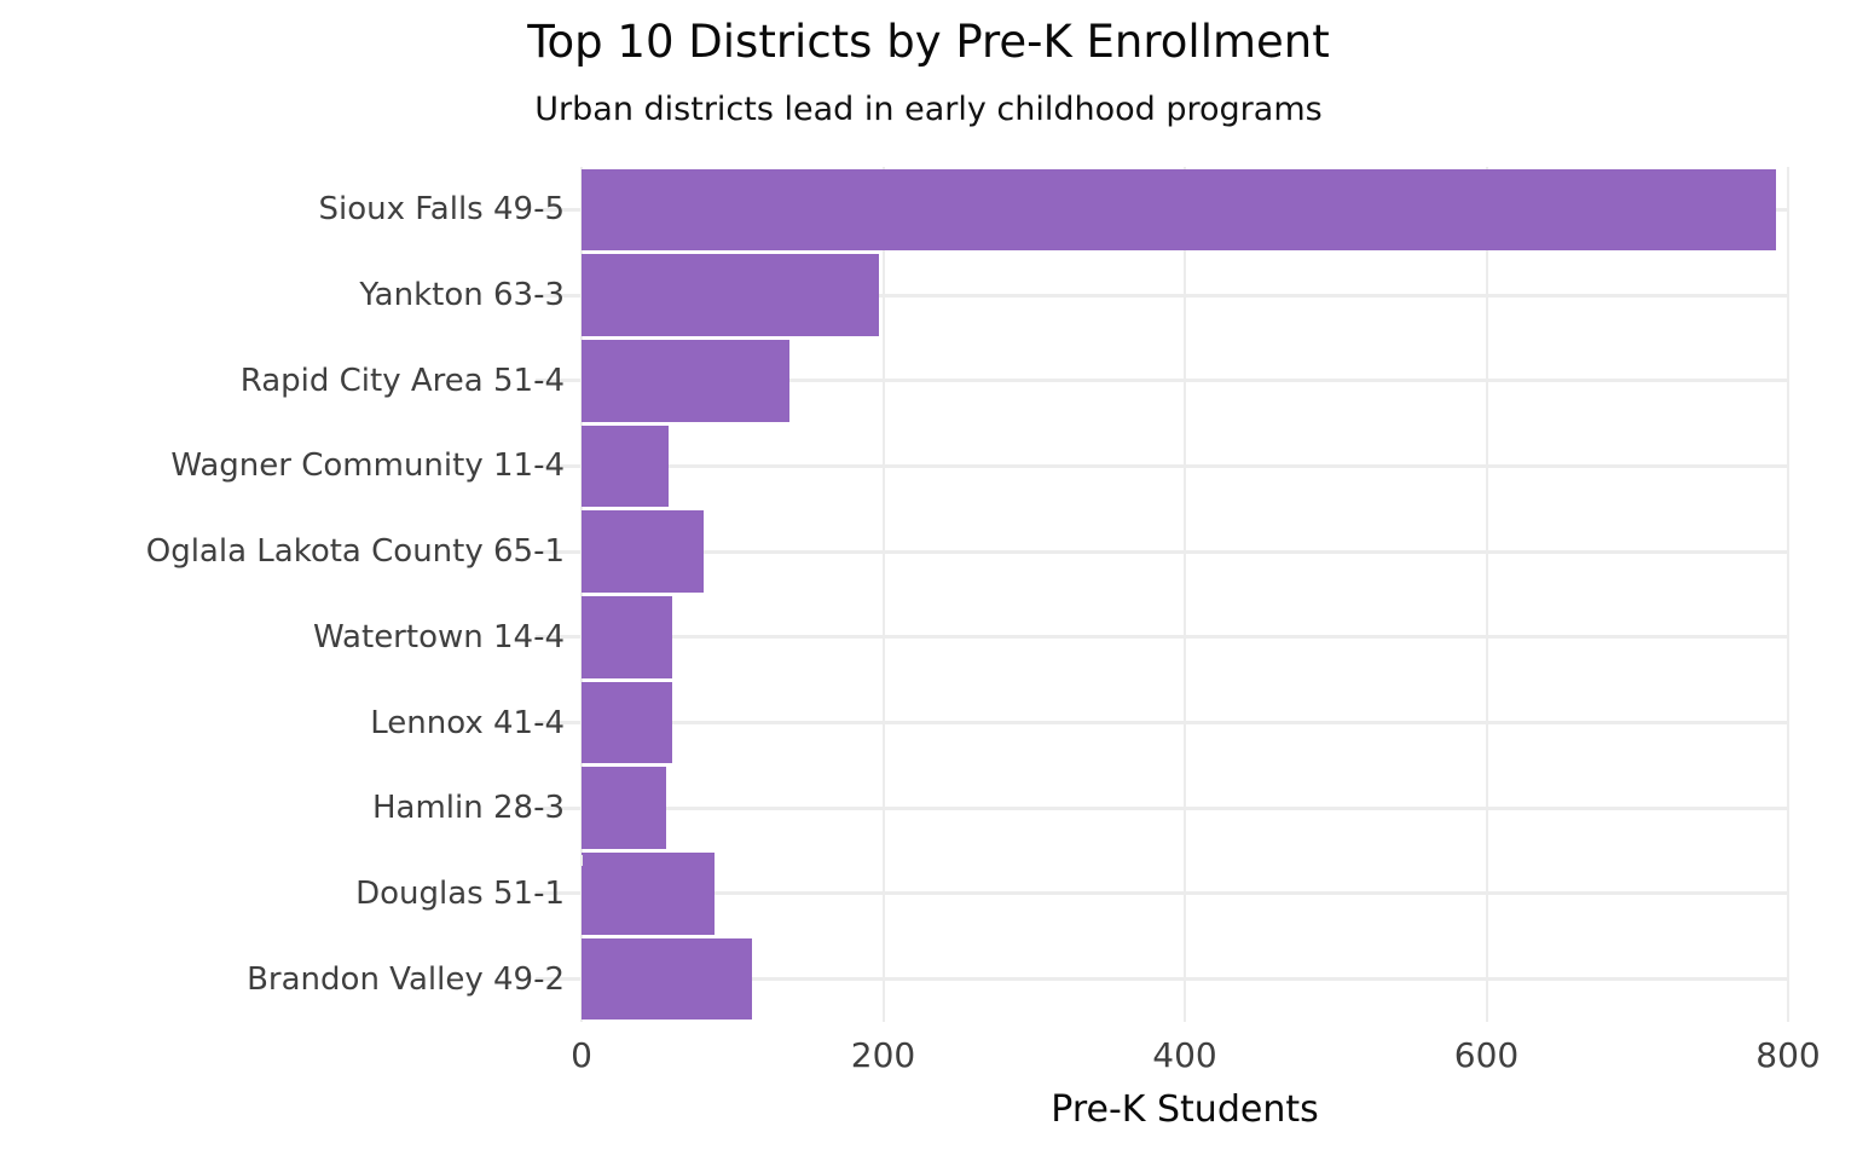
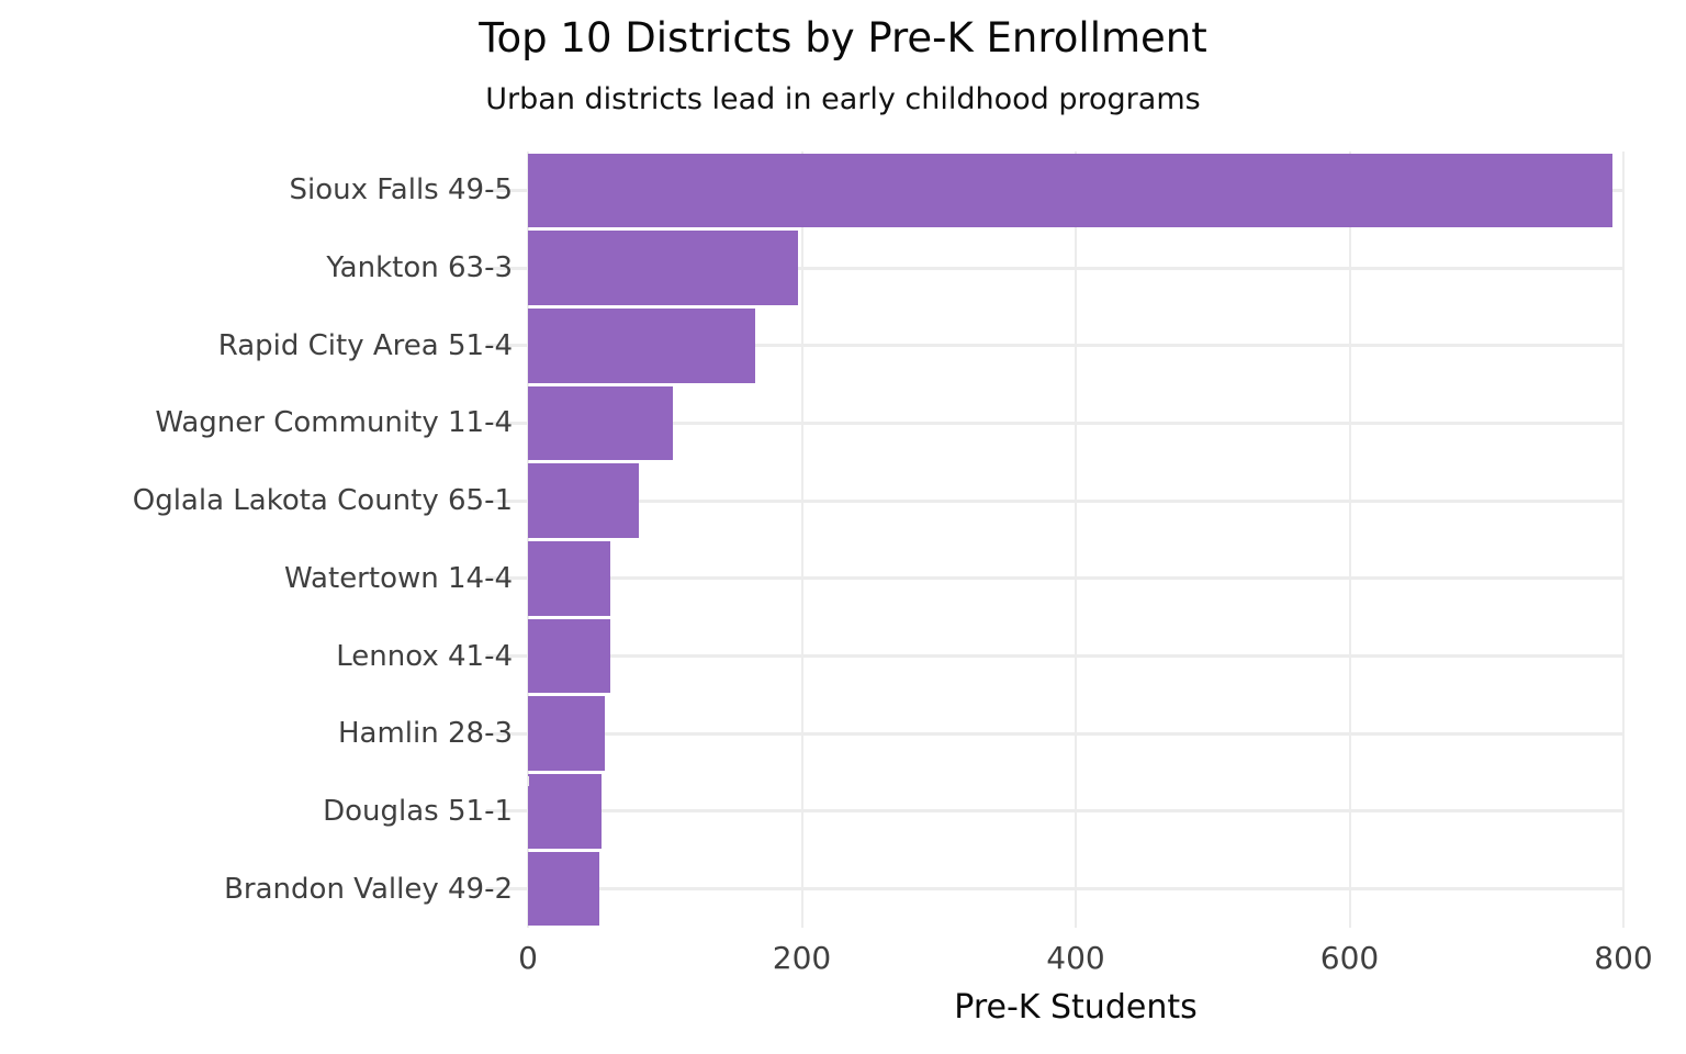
Rapid City Area 51-4: 138 -> 166
Wagner Community 11-4: 58 -> 106
Douglas 51-1: 88 -> 54
Brandon Valley 49-2: 113 -> 52
